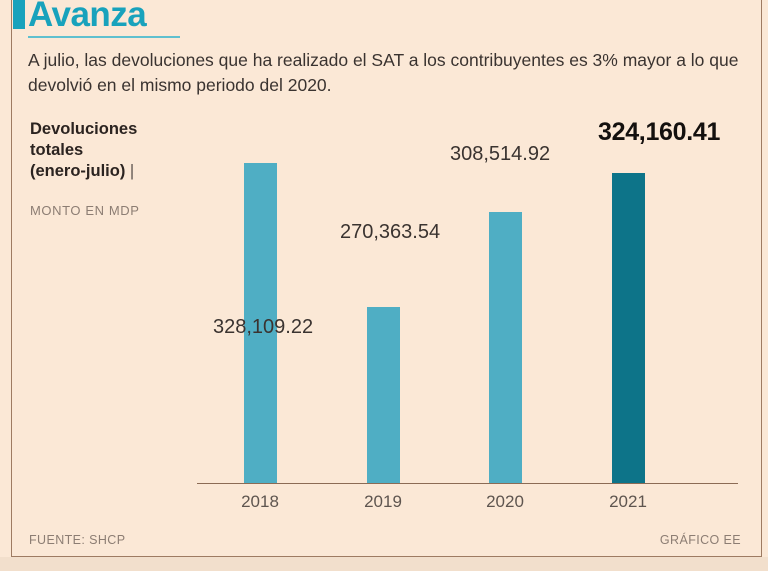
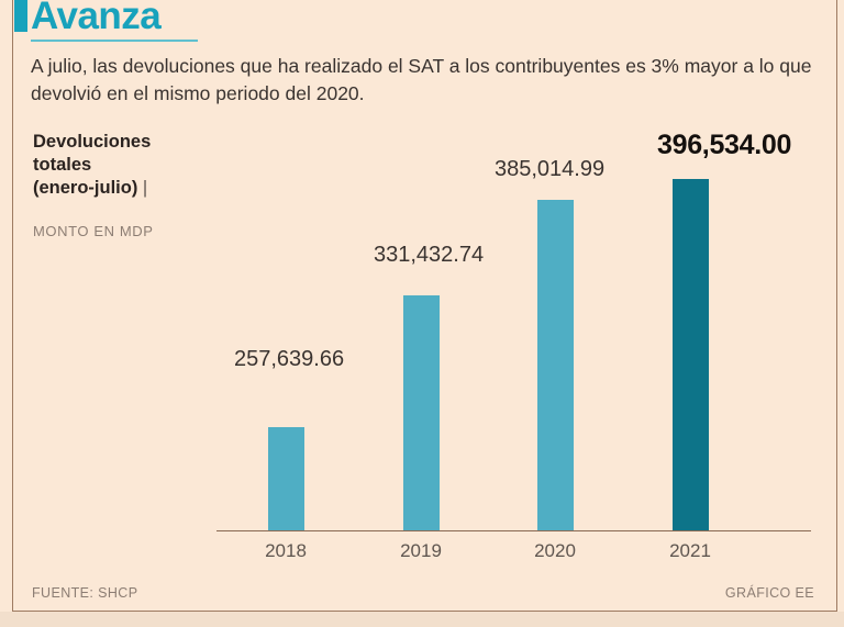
2018: 328,109.22 -> 257,639.66
2019: 270,363.54 -> 331,432.74
2020: 308,514.92 -> 385,014.99
2021: 324,160.41 -> 396,534.00
